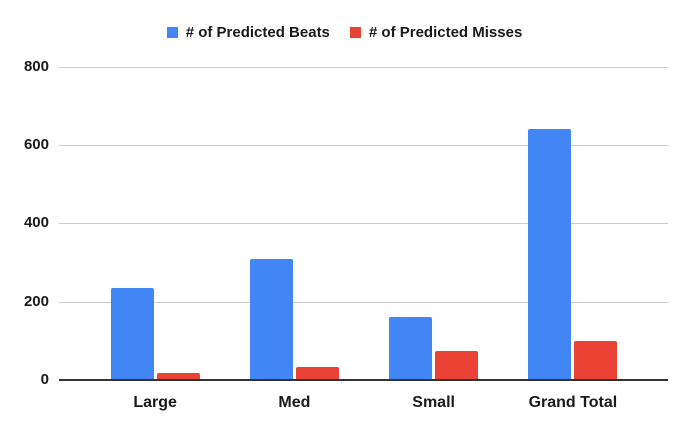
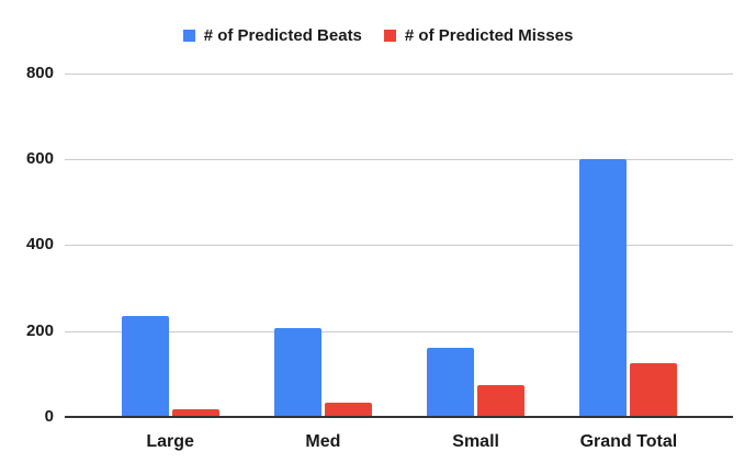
# of Predicted Beats/Med: 310 -> 210
# of Predicted Beats/Grand Total: 640 -> 600
# of Predicted Misses/Grand Total: 100 -> 130
